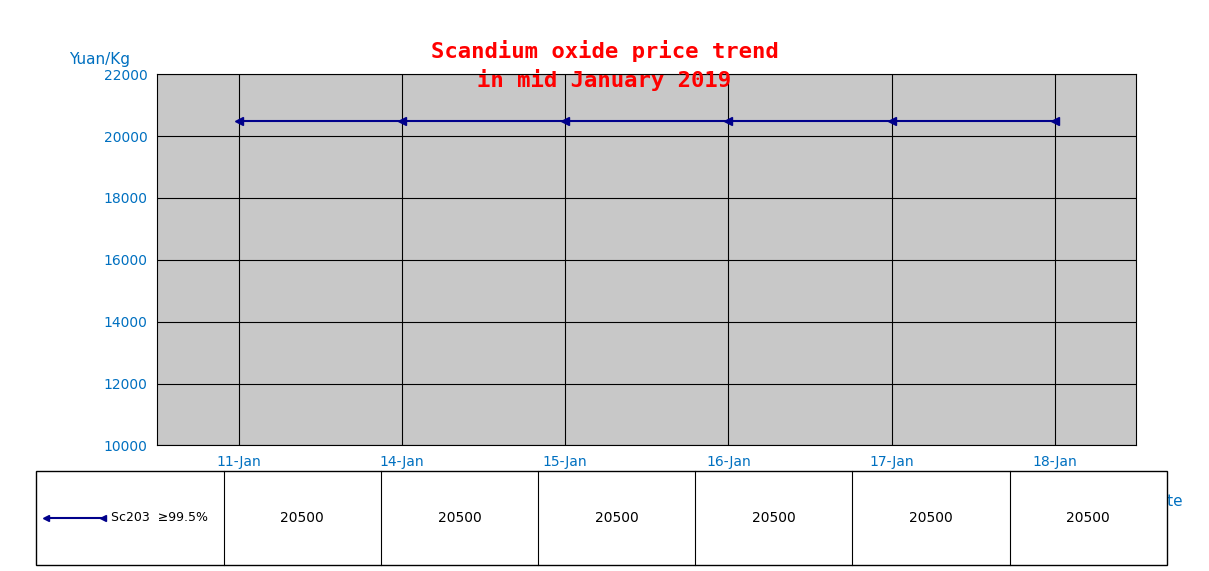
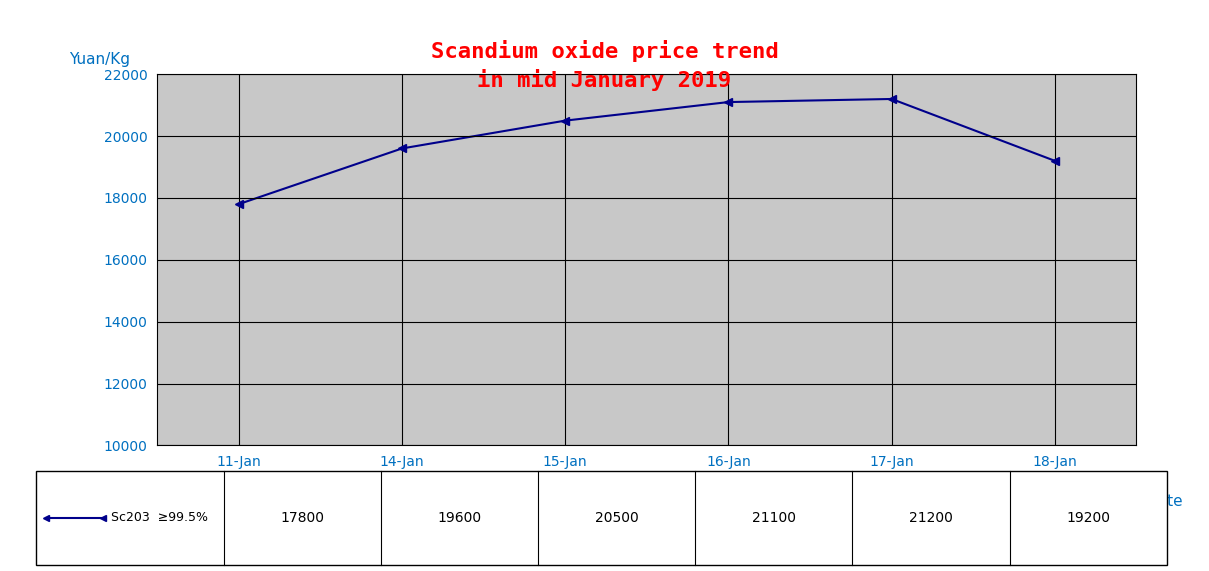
11-Jan: 20500 -> 17800
14-Jan: 20500 -> 19600
16-Jan: 20500 -> 21100
17-Jan: 20500 -> 21200
18-Jan: 20500 -> 19200
